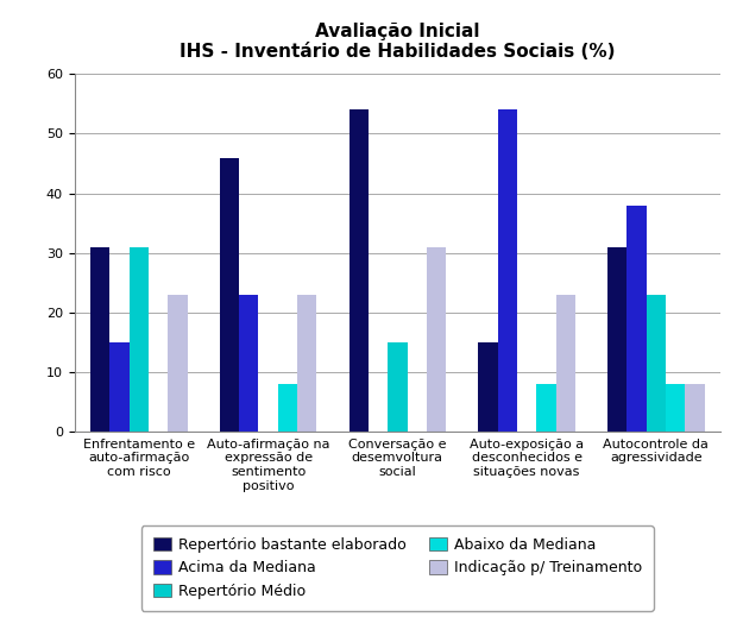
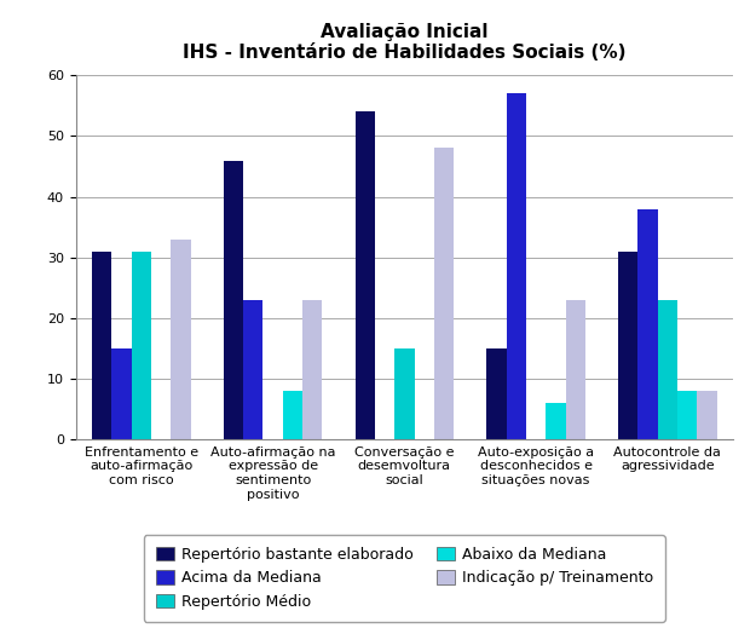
Indicação p/ Treinamento/Enfrentamento e auto-afirmação com risco: 23 -> 33
Indicação p/ Treinamento/Conversação e desemvoltura social: 31 -> 48
Acima da Mediana/Auto-exposição a desconhecidos e situações novas: 54 -> 57
Abaixo da Mediana/Auto-exposição a desconhecidos e situações novas: 8 -> 6
